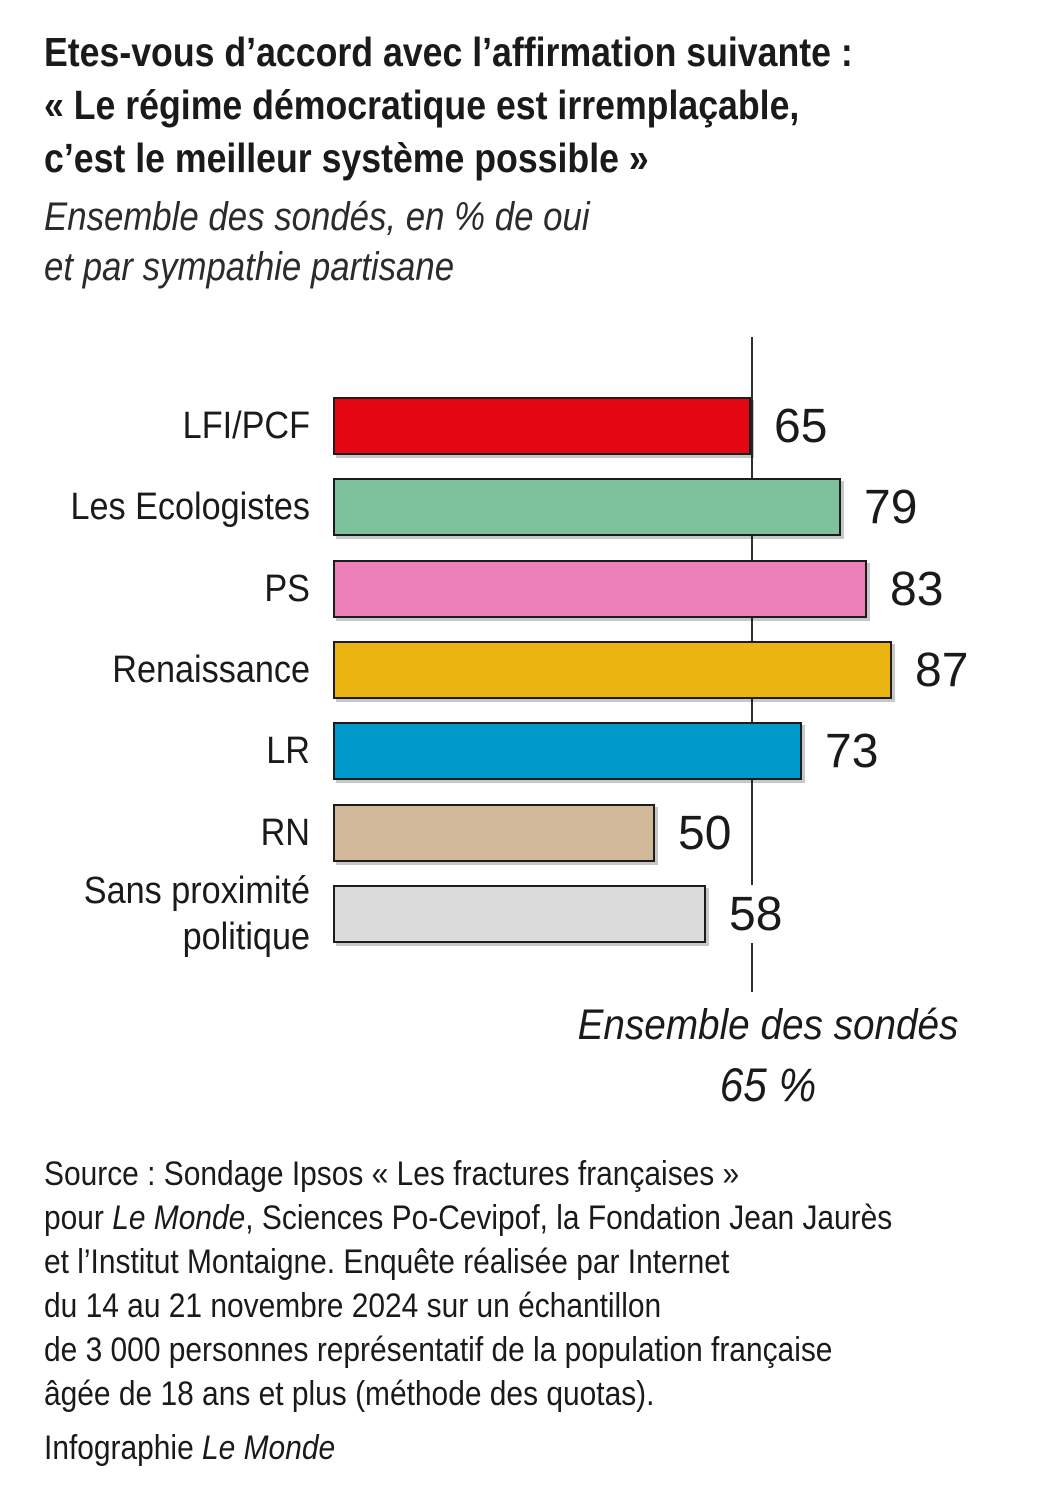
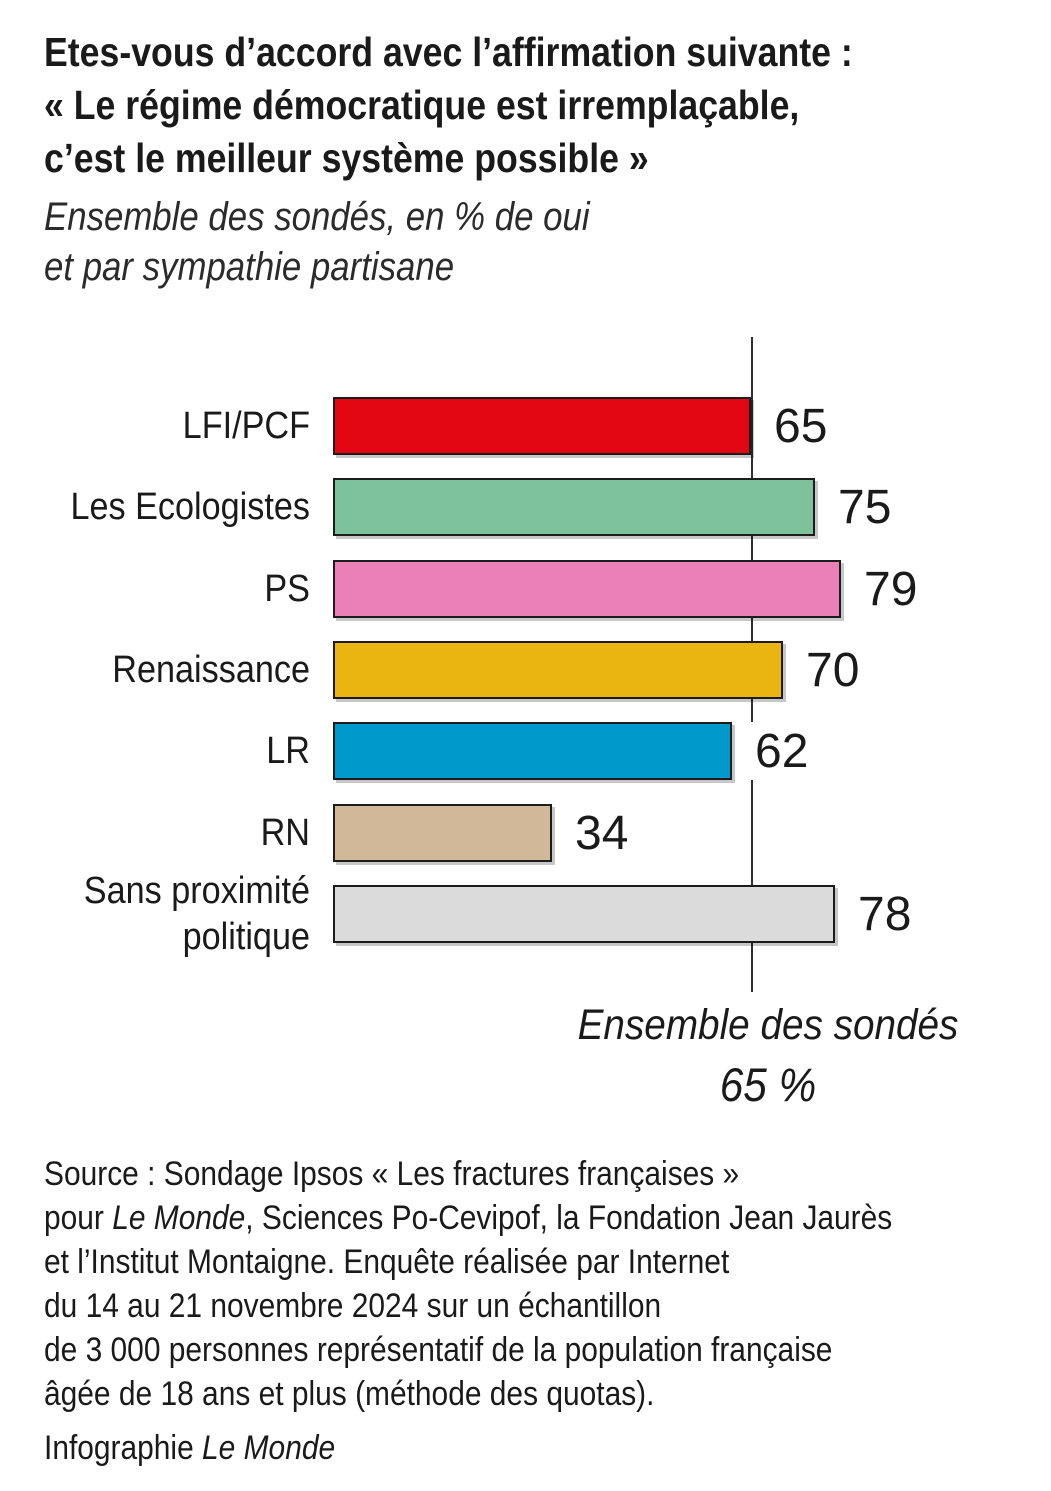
Les Ecologistes: 79 -> 75
PS: 83 -> 79
Renaissance: 87 -> 70
LR: 73 -> 62
RN: 50 -> 34
Sans proximité politique: 58 -> 78
